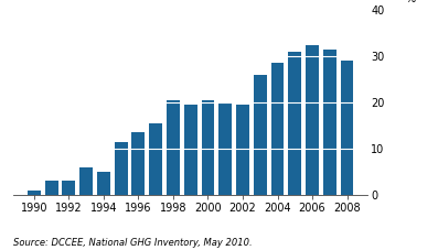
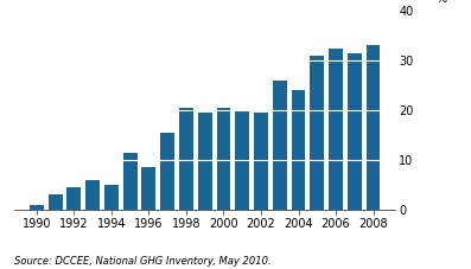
1992: 3.2 -> 4.5
1996: 13.5 -> 8.5
2004: 28.5 -> 24.0
2008: 29.0 -> 33.0
